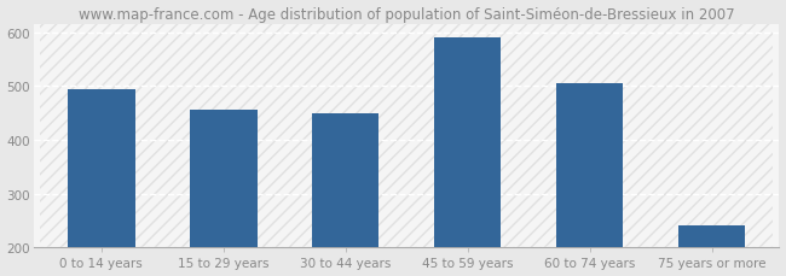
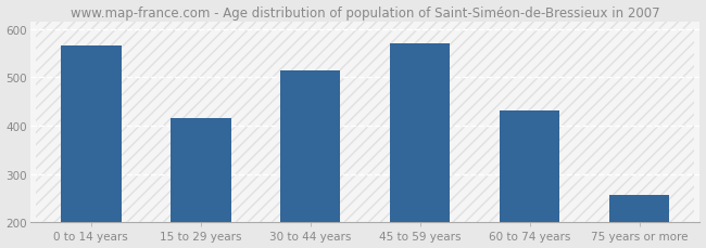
0 to 14 years: 495 -> 565
15 to 29 years: 455 -> 415
30 to 44 years: 450 -> 515
45 to 59 years: 590 -> 570
60 to 74 years: 505 -> 432
75 years or more: 240 -> 257
